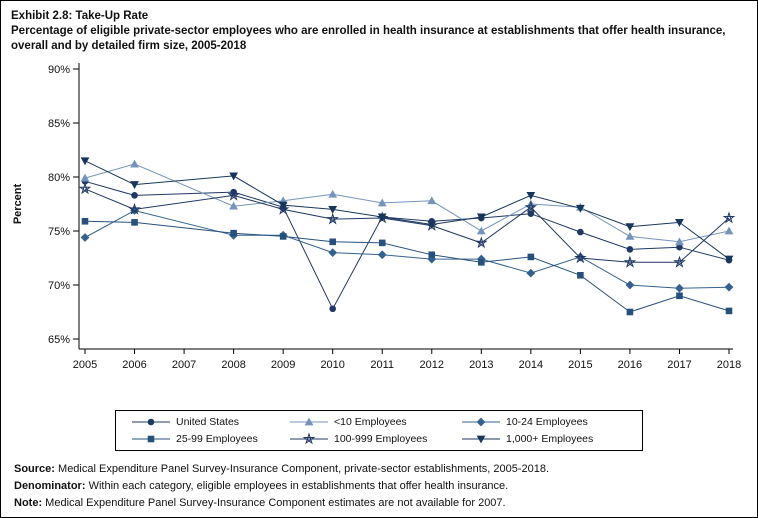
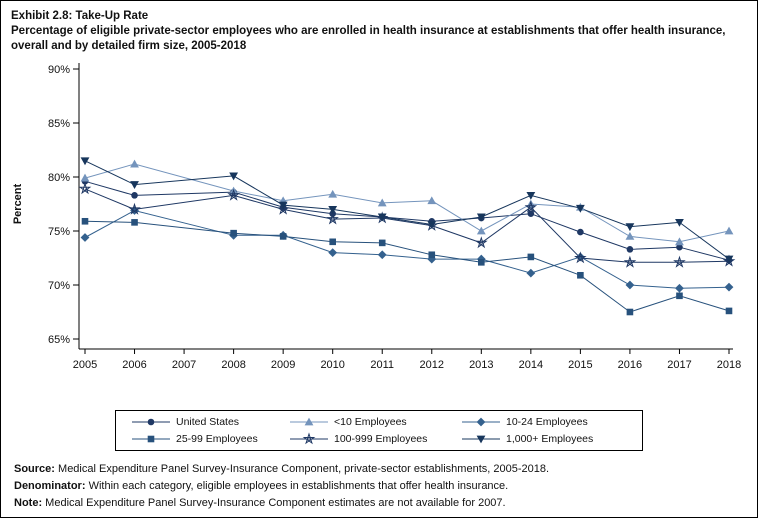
<10 Employees/2008: 77.3% -> 78.7%
United States/2010: 67.8% -> 76.6%
100-999 Employees/2018: 76.2% -> 72.2%
